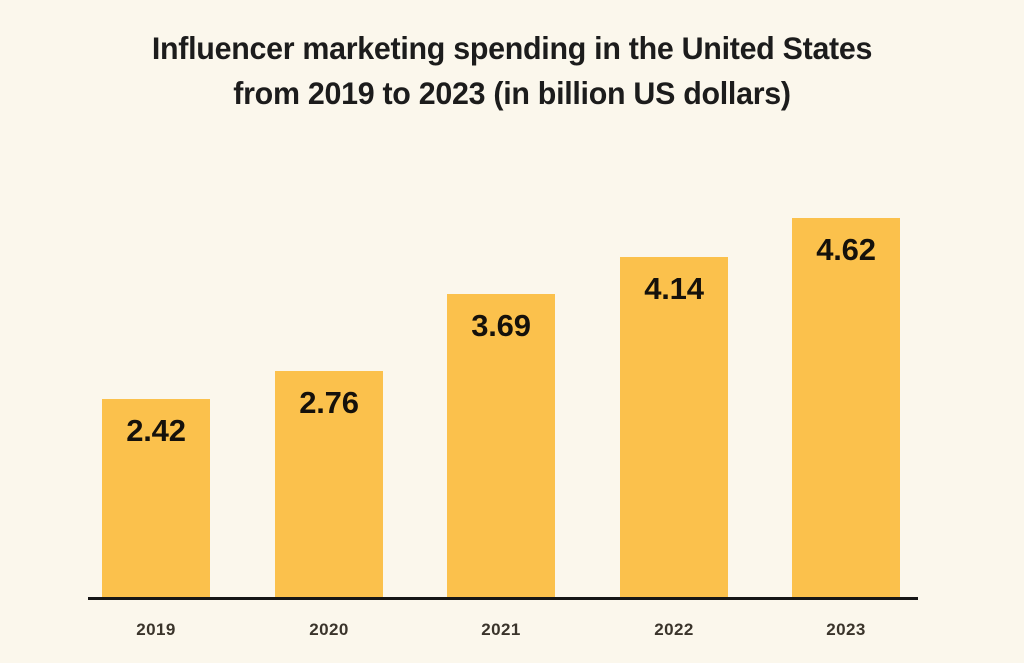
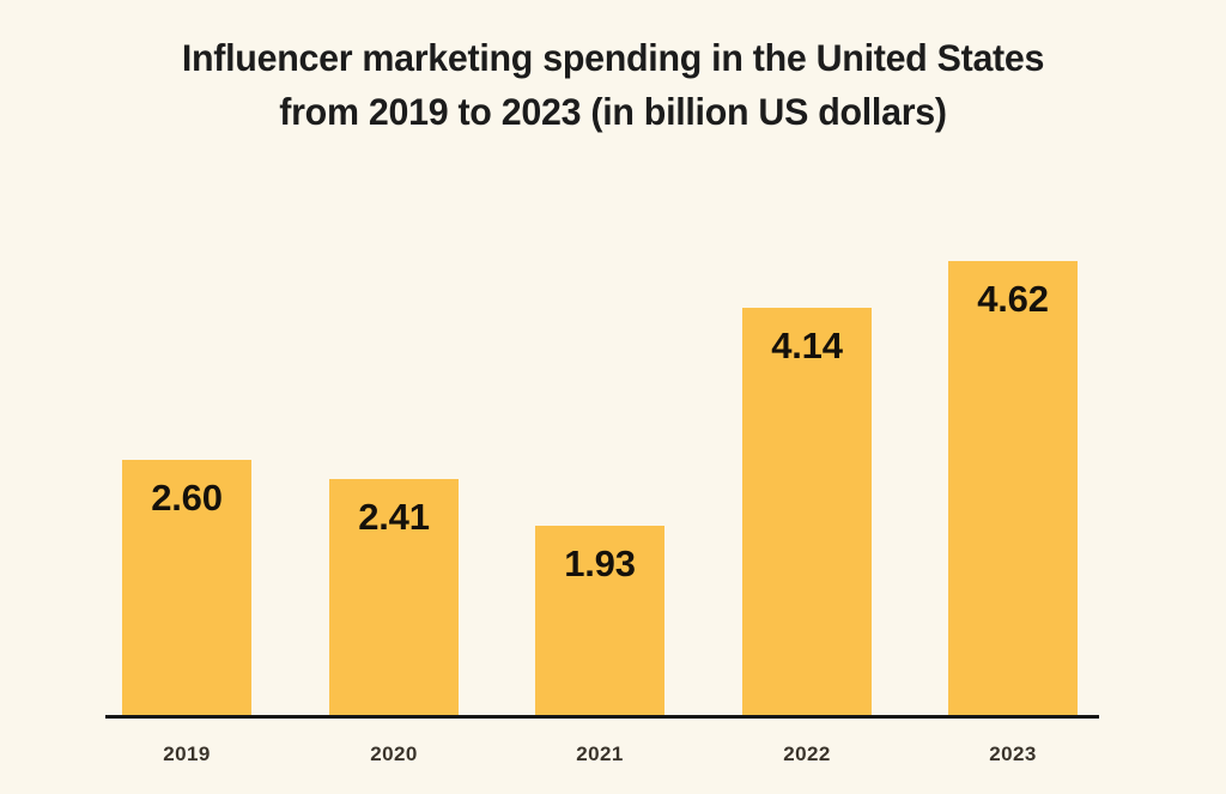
2019: 2.42 -> 2.60
2020: 2.76 -> 2.41
2021: 3.69 -> 1.93
